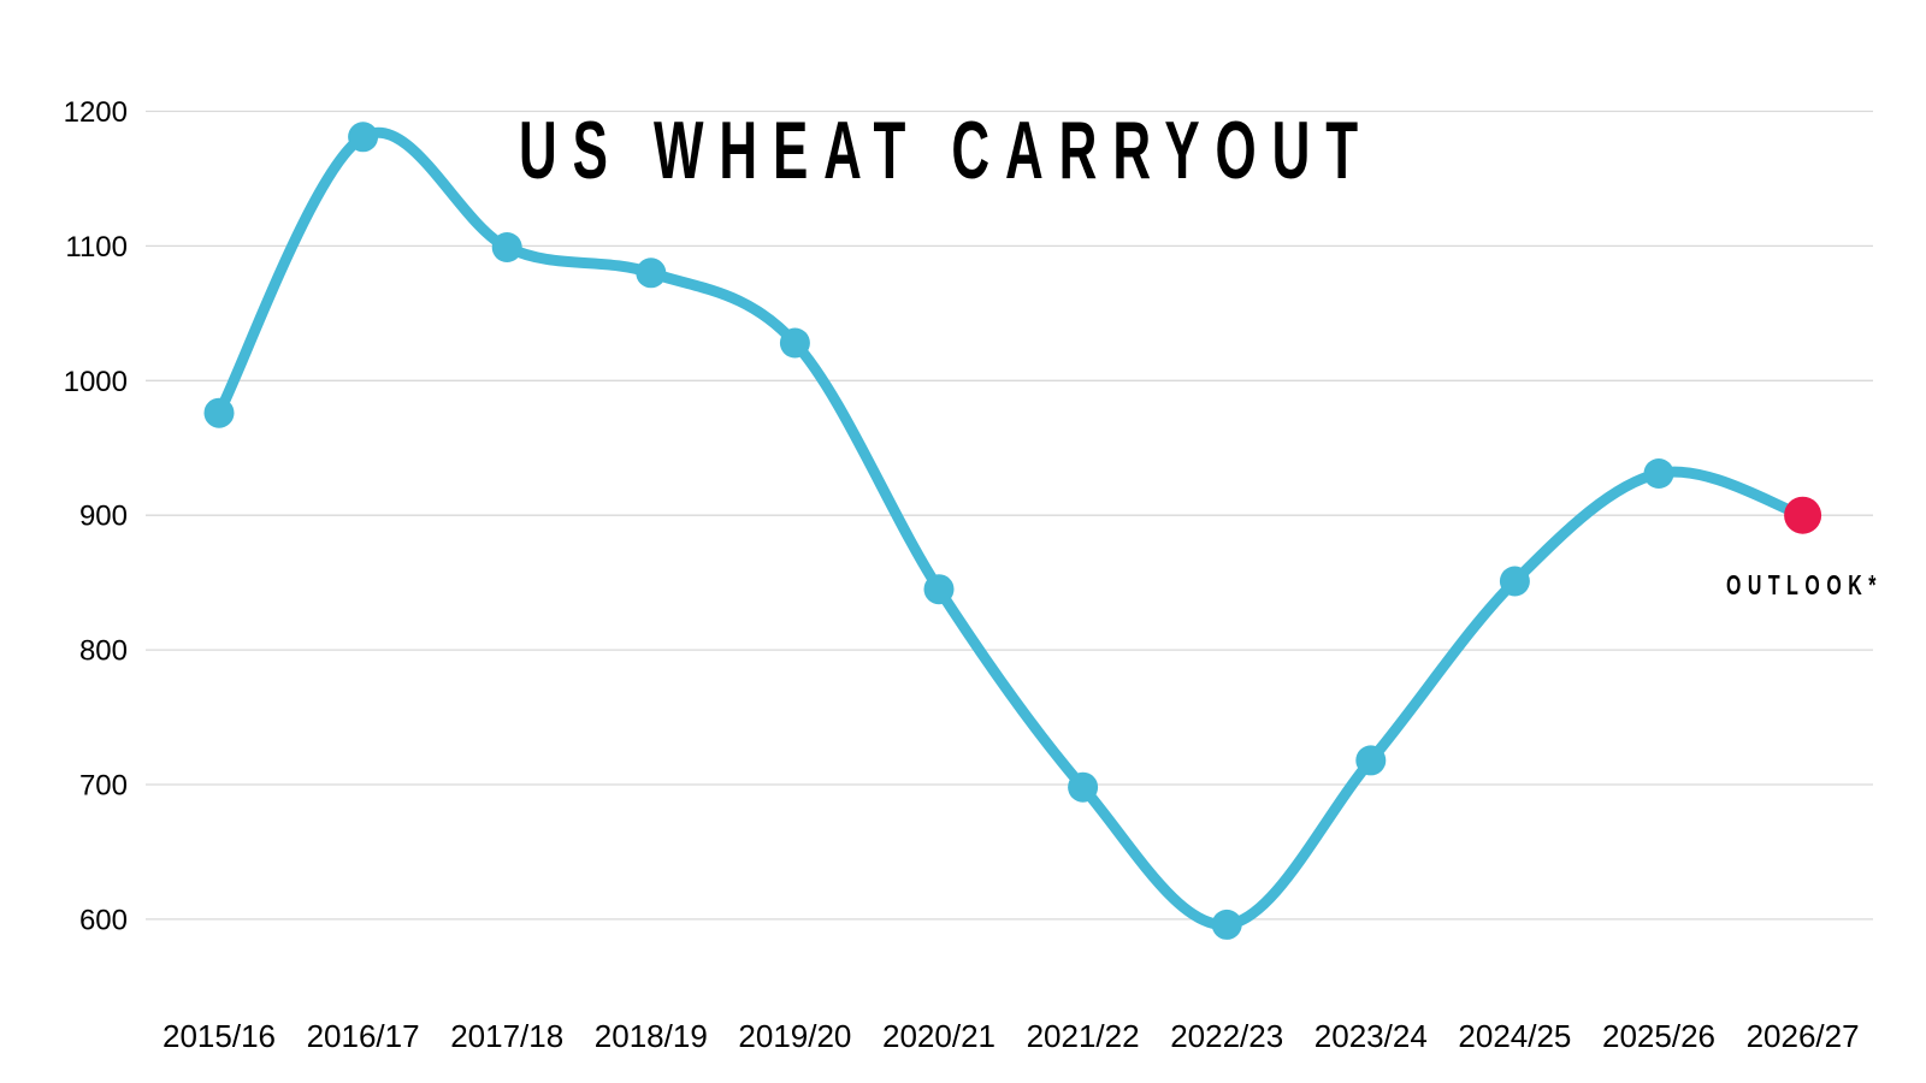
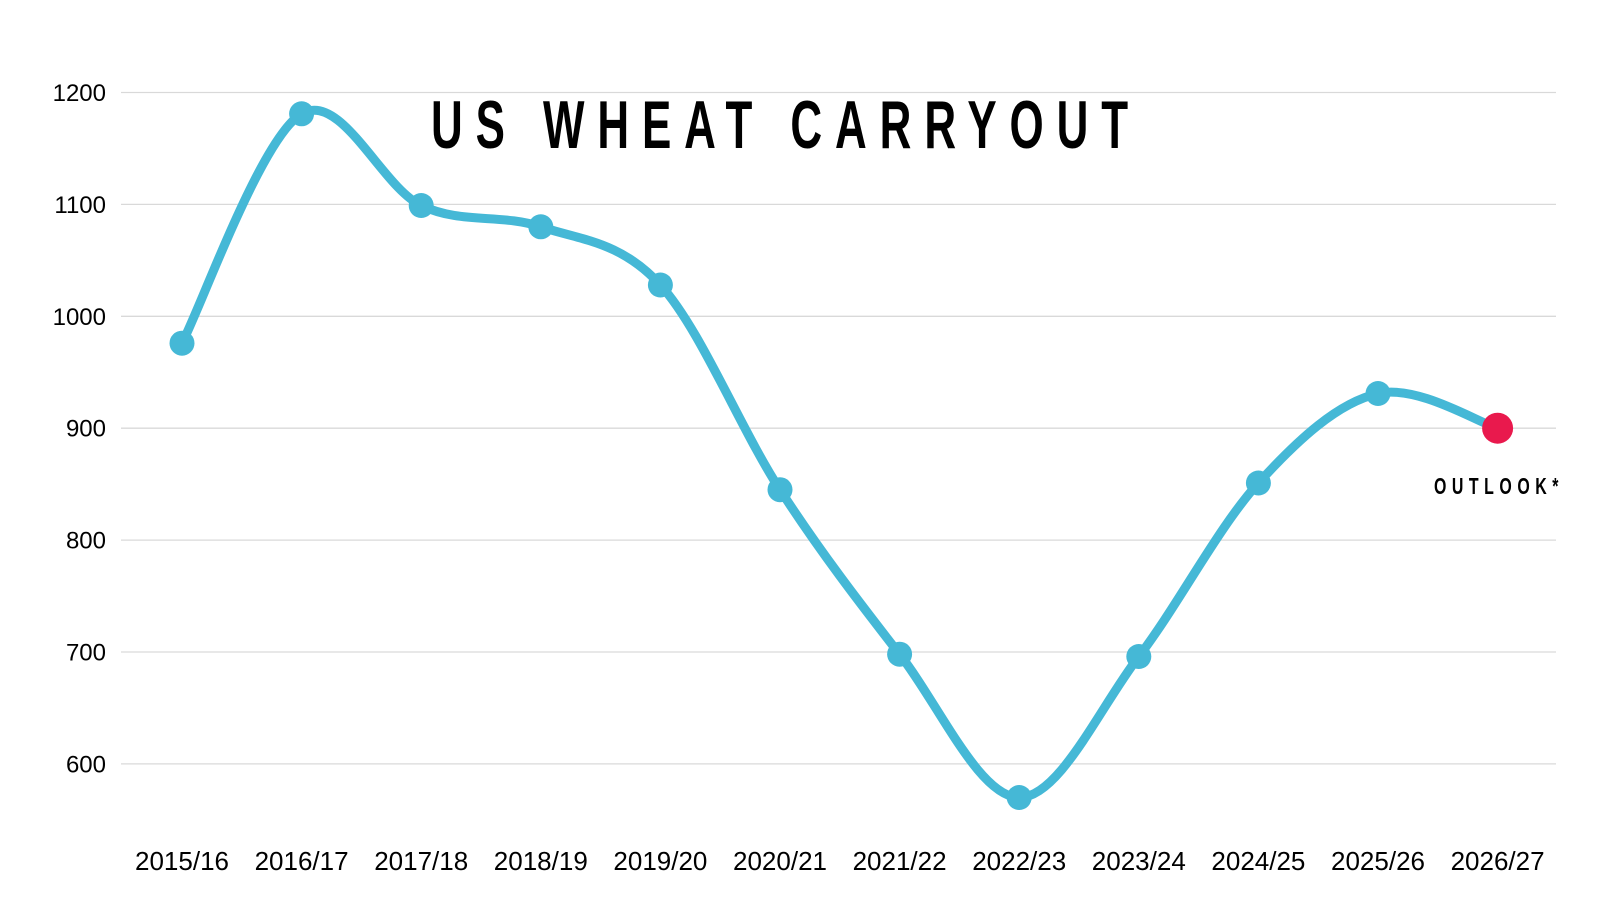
2022/23: 596 -> 570
2023/24: 718 -> 696
